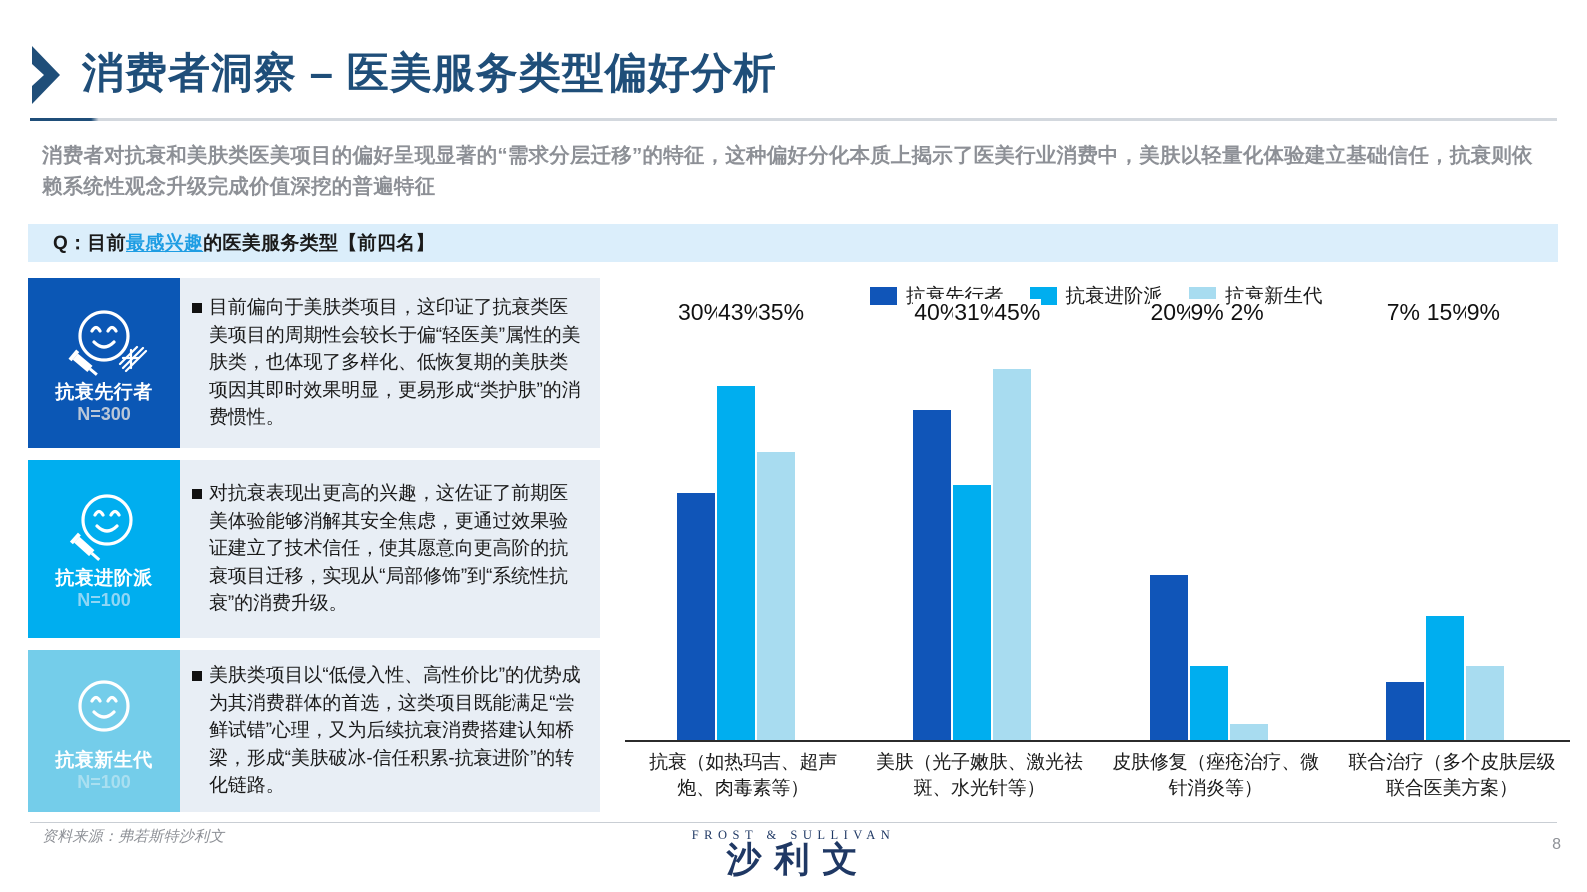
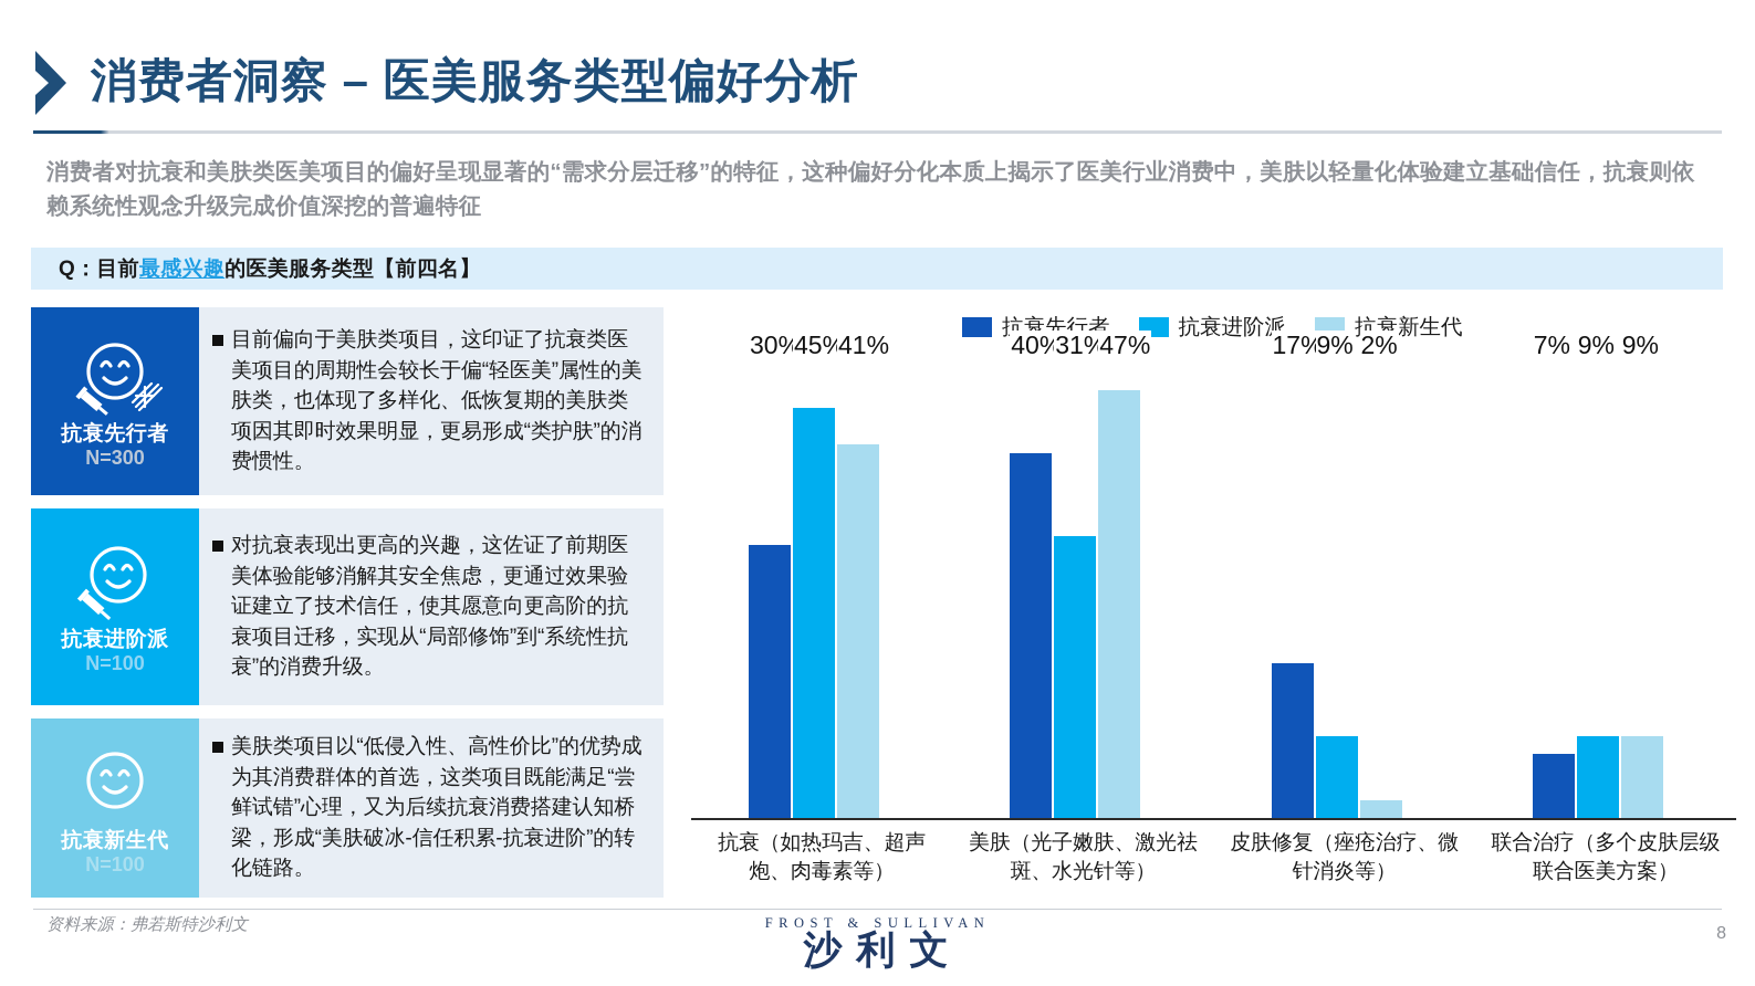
抗衰进阶派/抗衰（如热玛吉、超声炮、肉毒素等）: 43% -> 45%
抗衰新生代/抗衰（如热玛吉、超声炮、肉毒素等）: 35% -> 41%
抗衰新生代/美肤（光子嫩肤、激光祛斑、水光针等）: 45% -> 47%
抗衰先行者/皮肤修复（痤疮治疗、微针消炎等）: 20% -> 17%
抗衰进阶派/联合治疗（多个皮肤层级联合医美方案）: 15% -> 9%
